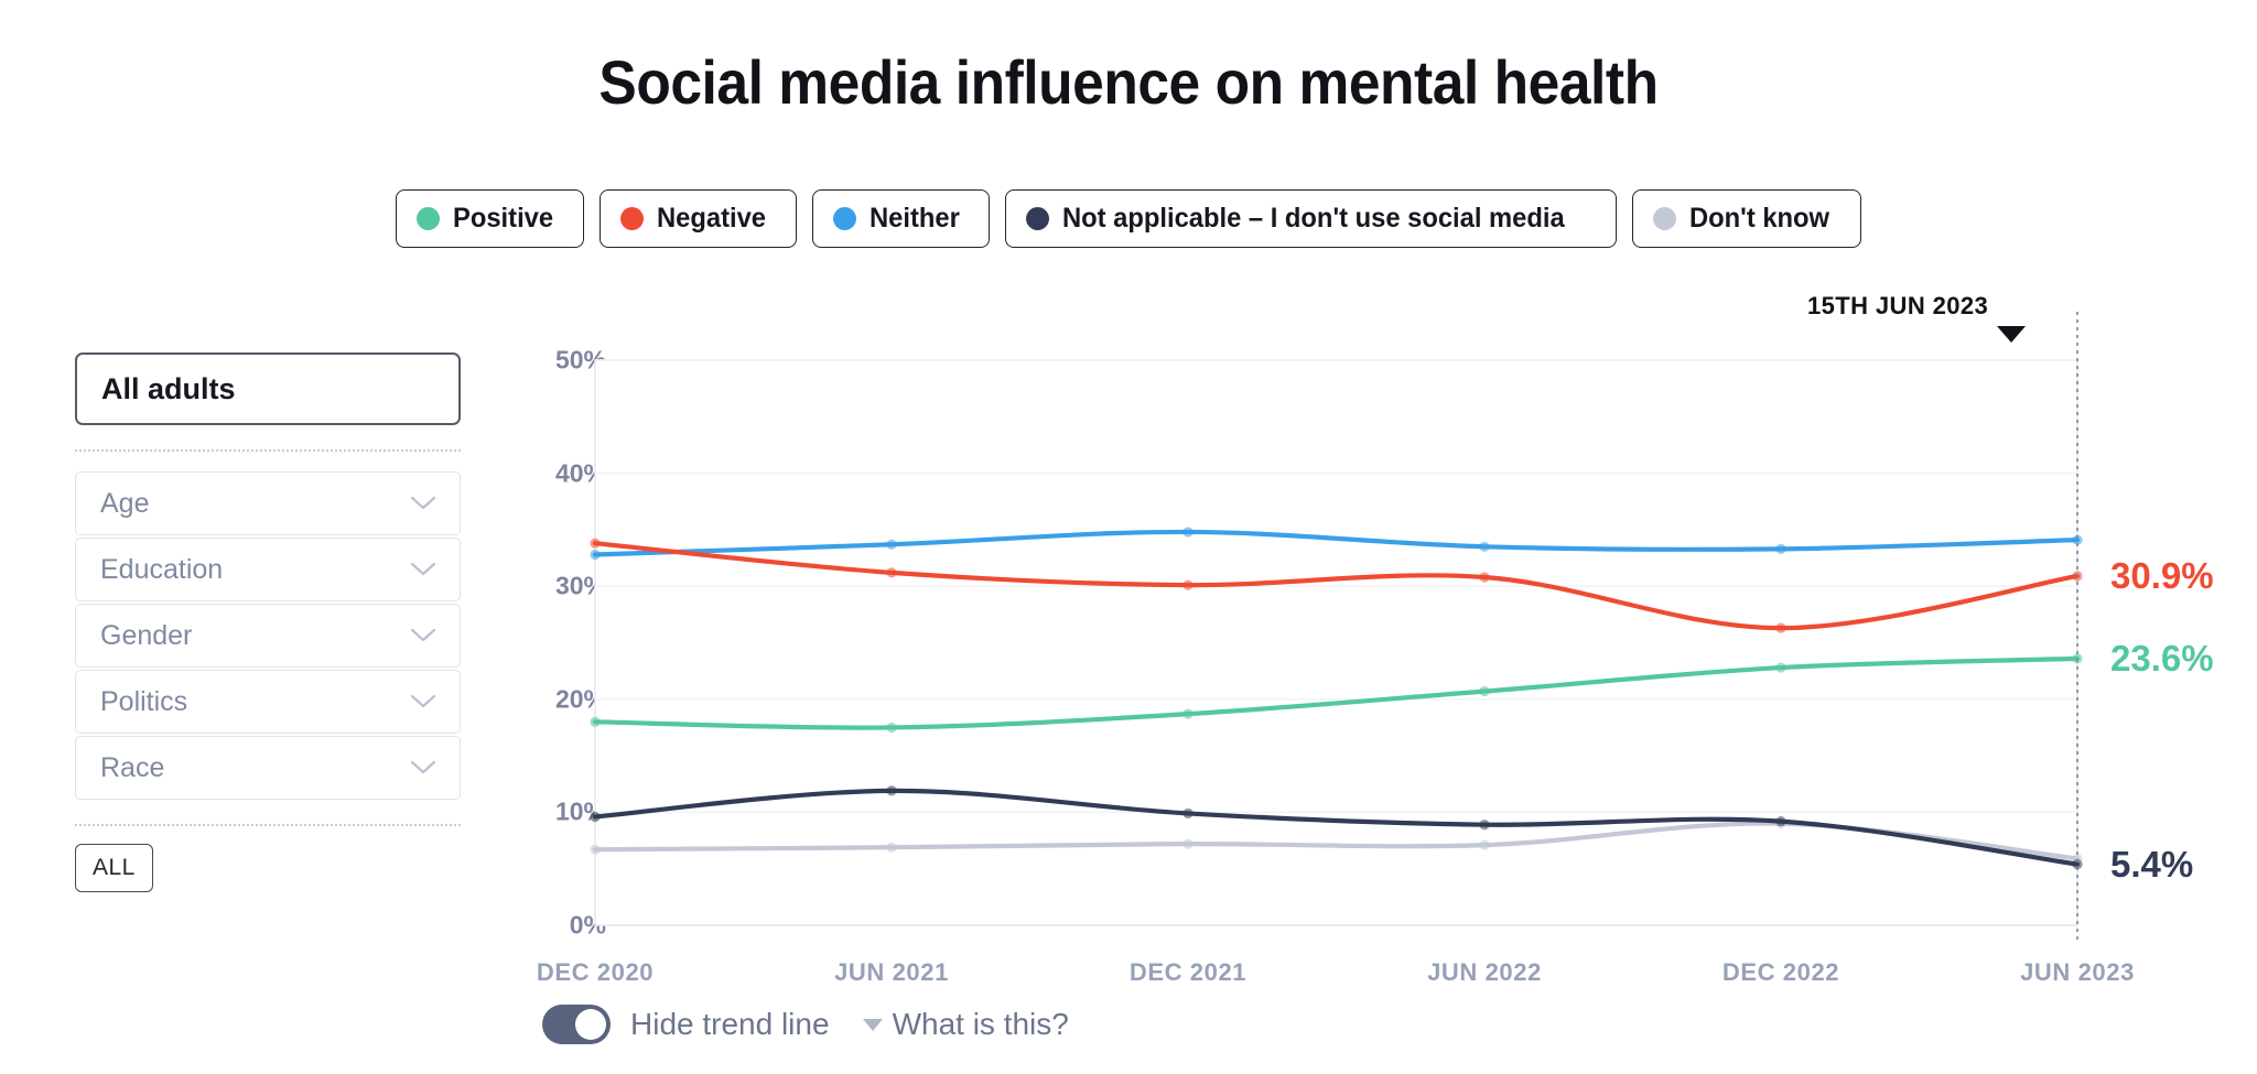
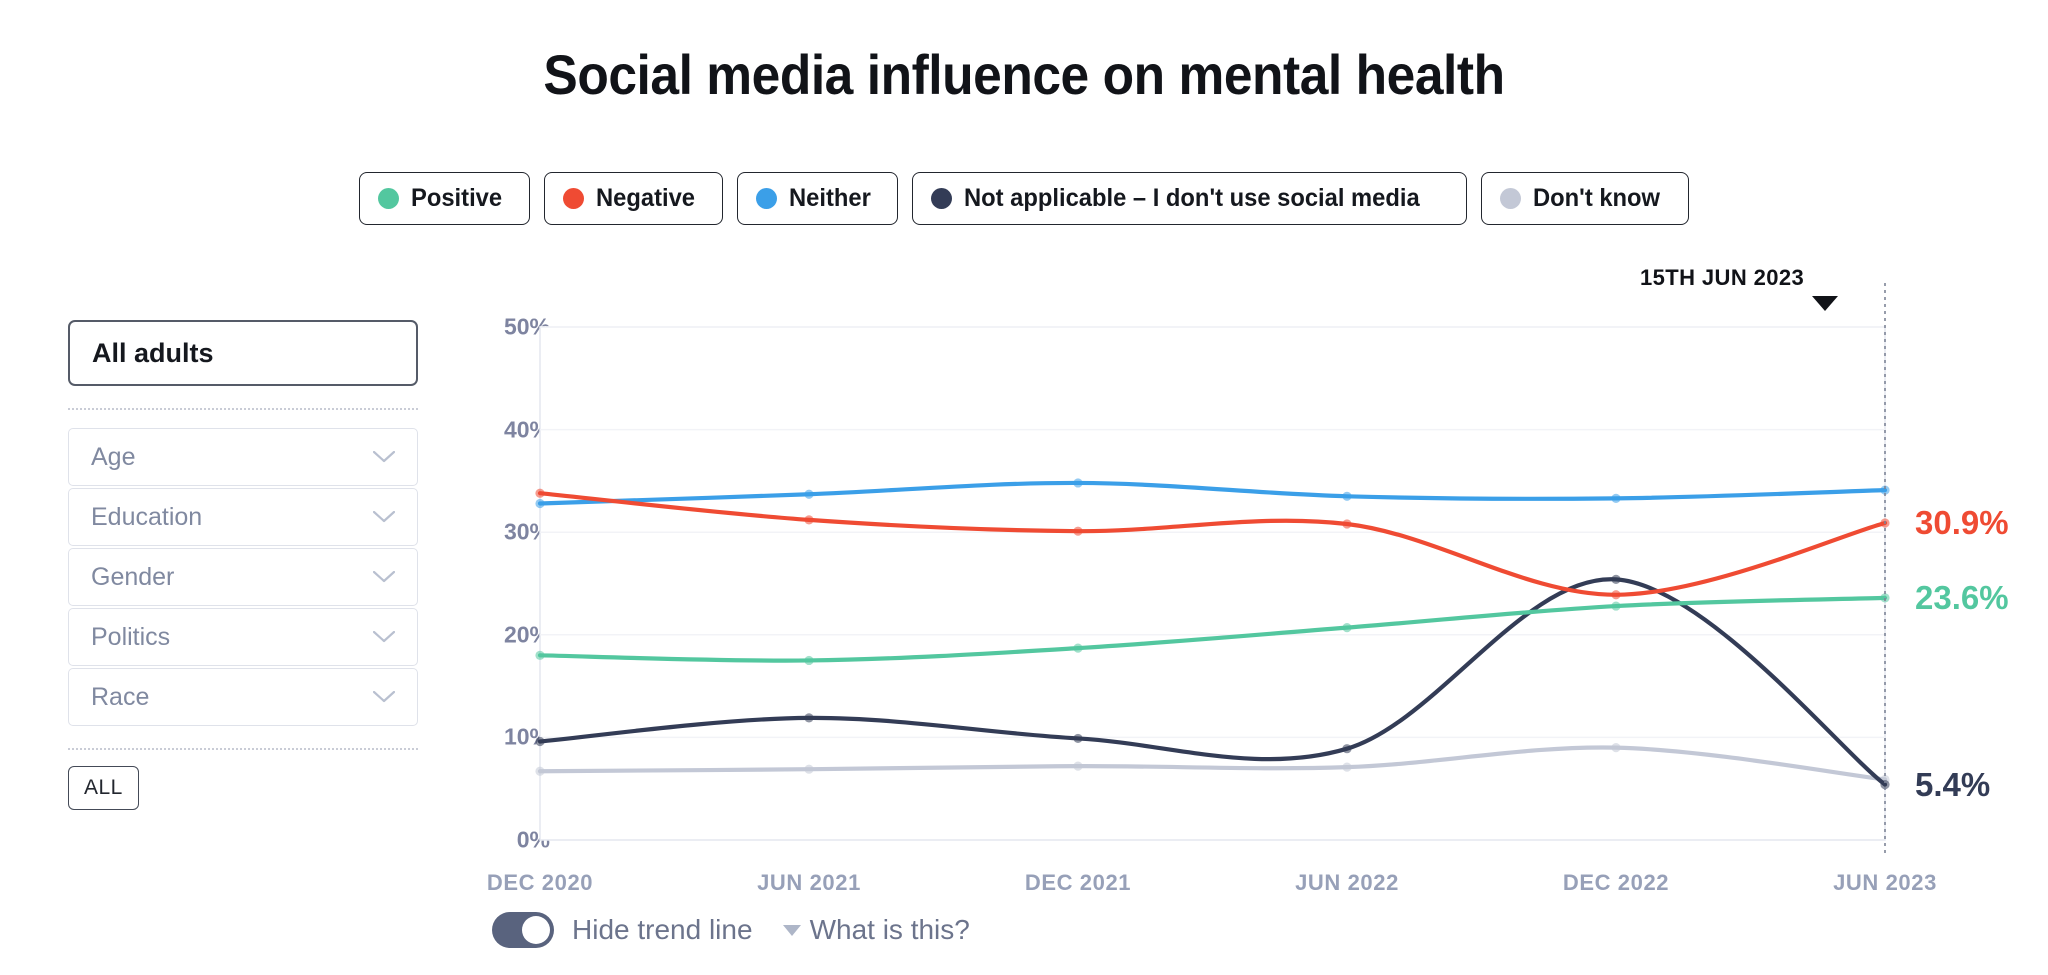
Negative/DEC 2022: 26.3% -> 23.9%
Not applicable – I don't use social media/DEC 2022: 9.2% -> 25.4%
